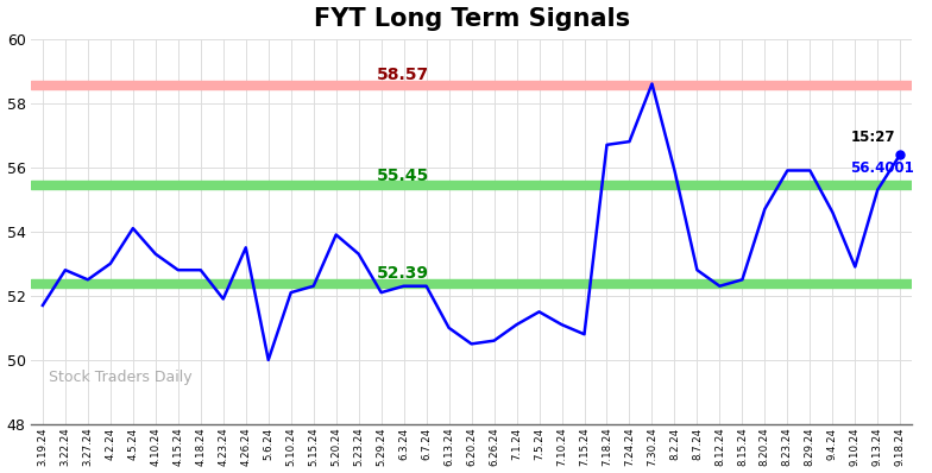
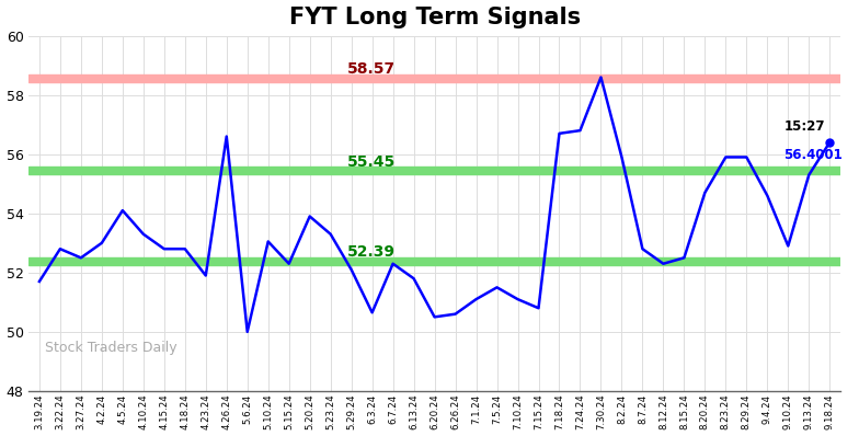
4.26.24: 53.50 -> 56.60
5.10.24: 52.10 -> 53.05
6.3.24: 52.30 -> 50.65
6.13.24: 51.00 -> 51.80
